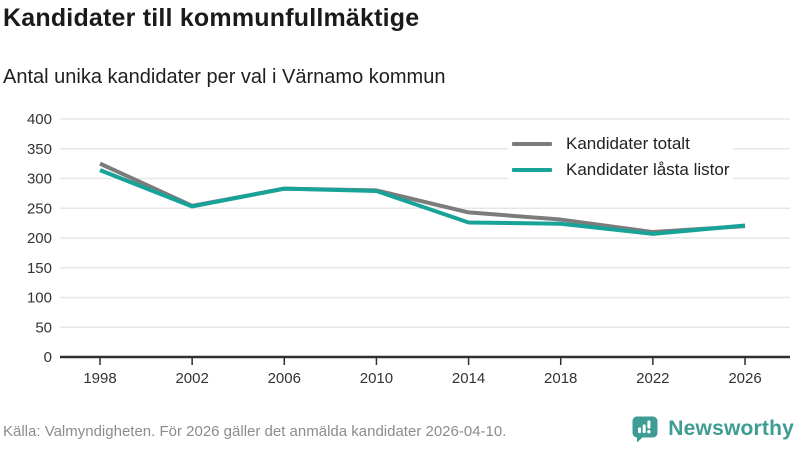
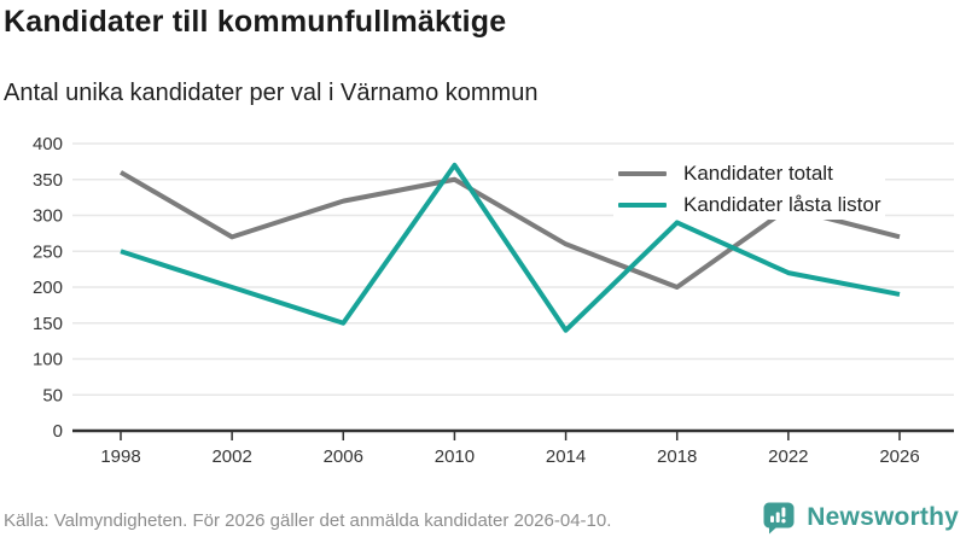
Kandidater totalt/1998: 320 -> 360
Kandidater låsta listor/1998: 310 -> 250
Kandidater totalt/2002: 250 -> 270
Kandidater låsta listor/2002: 250 -> 200
Kandidater totalt/2006: 280 -> 320
Kandidater låsta listor/2006: 280 -> 150
Kandidater totalt/2010: 280 -> 350
Kandidater låsta listor/2010: 280 -> 370
Kandidater totalt/2014: 240 -> 260
Kandidater låsta listor/2014: 230 -> 140
Kandidater totalt/2018: 230 -> 200
Kandidater låsta listor/2018: 220 -> 290
Kandidater totalt/2022: 210 -> 310
Kandidater låsta listor/2022: 210 -> 220
Kandidater totalt/2026: 220 -> 270
Kandidater låsta listor/2026: 220 -> 190
